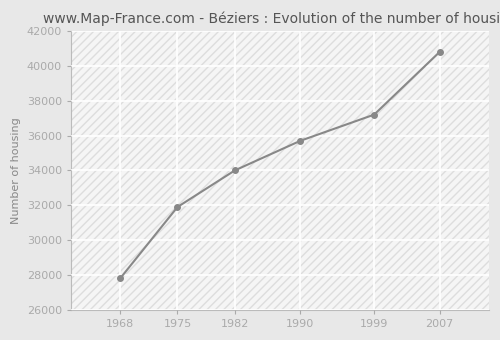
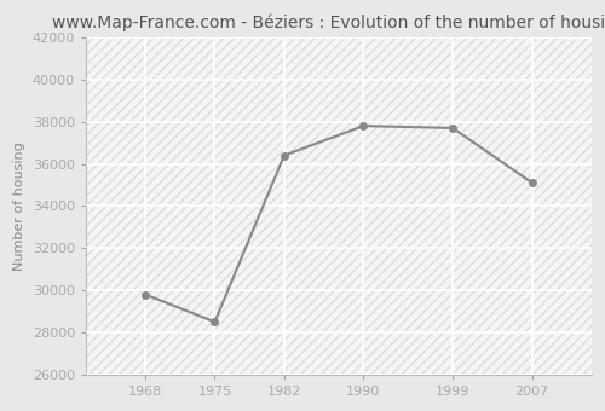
1968: 27800 -> 29800
1975: 31900 -> 28500
1982: 34000 -> 36400
1990: 35700 -> 37800
1999: 37200 -> 37700
2007: 40800 -> 35100
